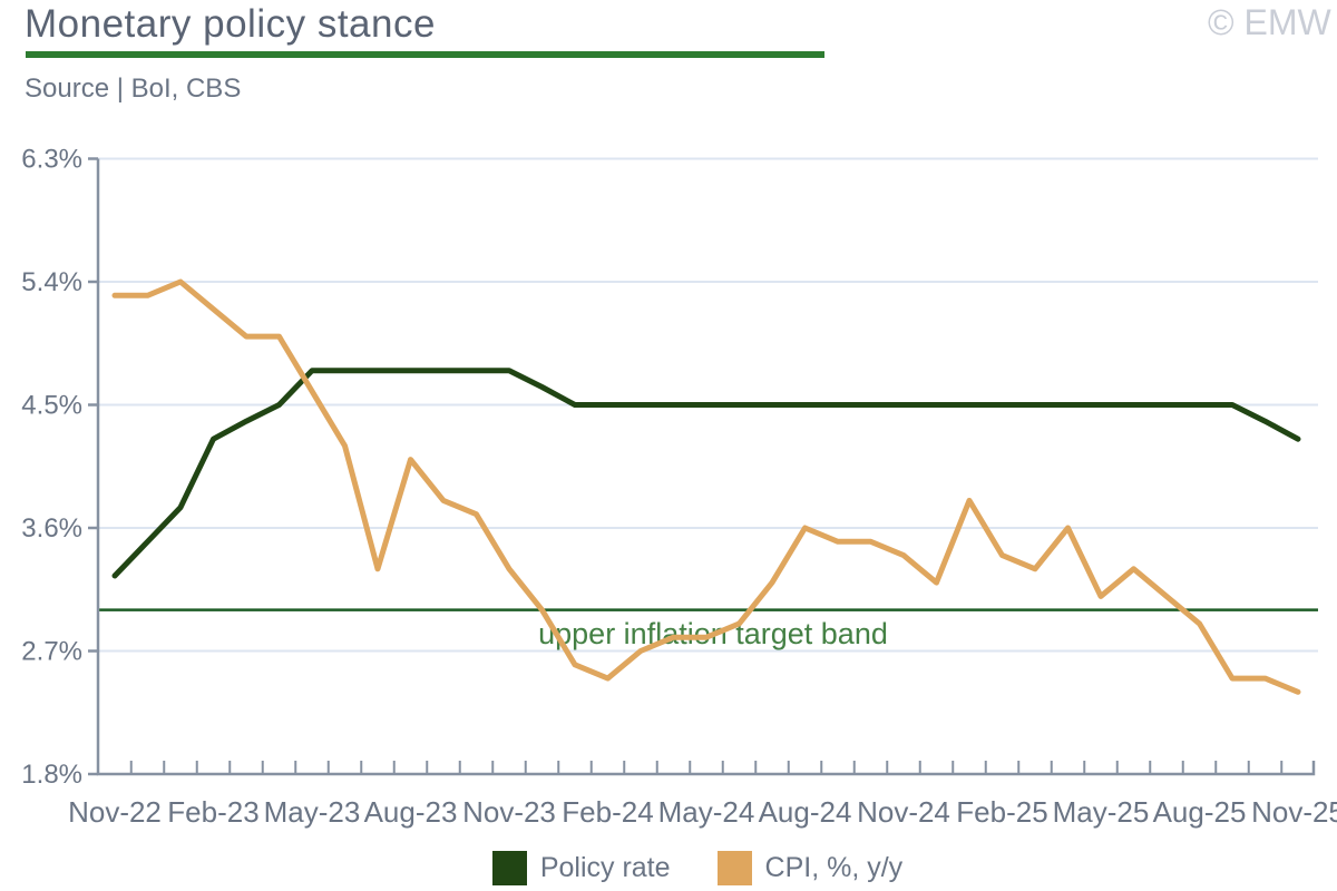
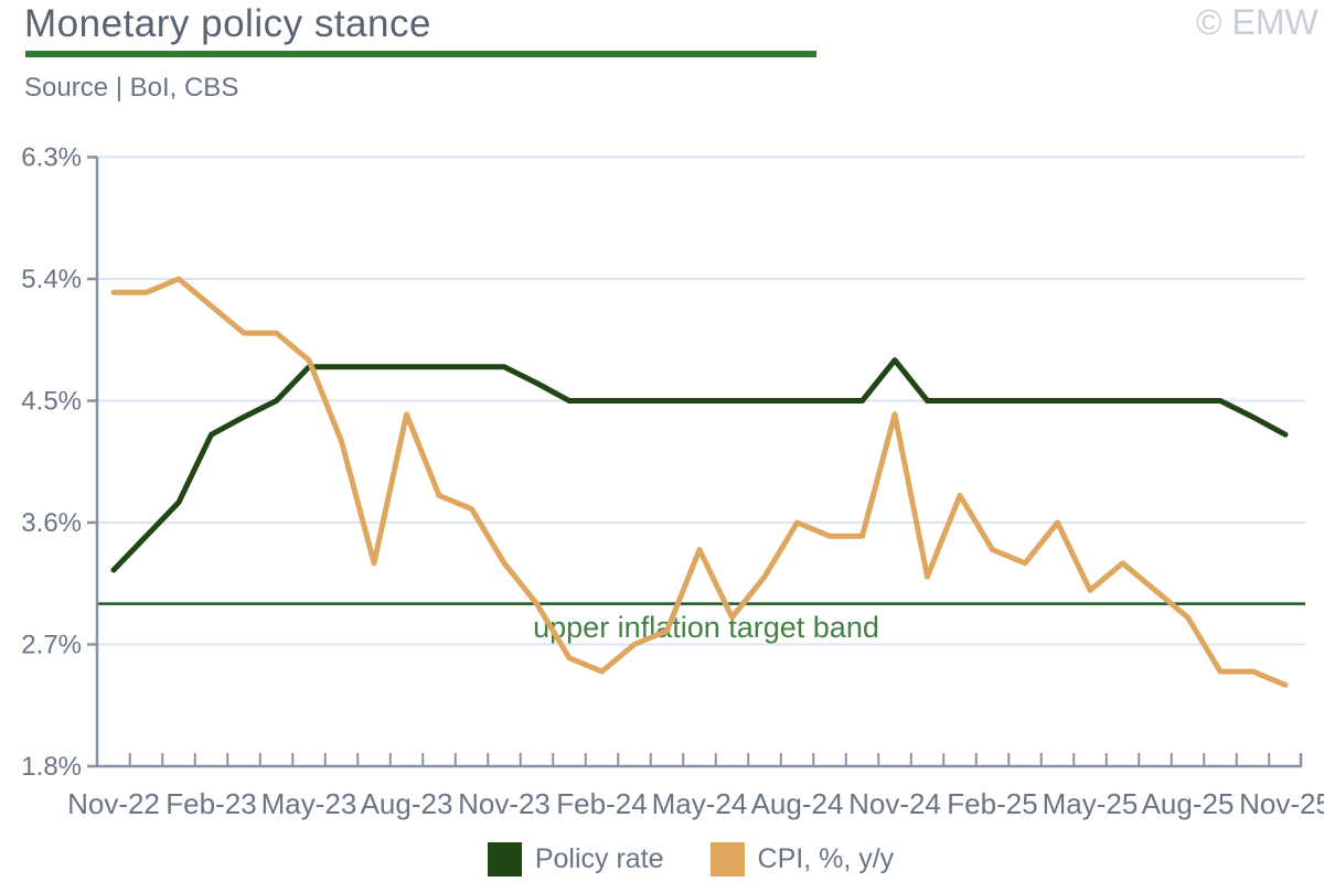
CPI, %, y/y/May-23: 4.6% -> 4.8%
CPI, %, y/y/Aug-23: 4.1% -> 4.4%
CPI, %, y/y/May-24: 2.8% -> 3.4%
Policy rate/Nov-24: 4.50% -> 4.80%
CPI, %, y/y/Nov-24: 3.4% -> 4.4%
